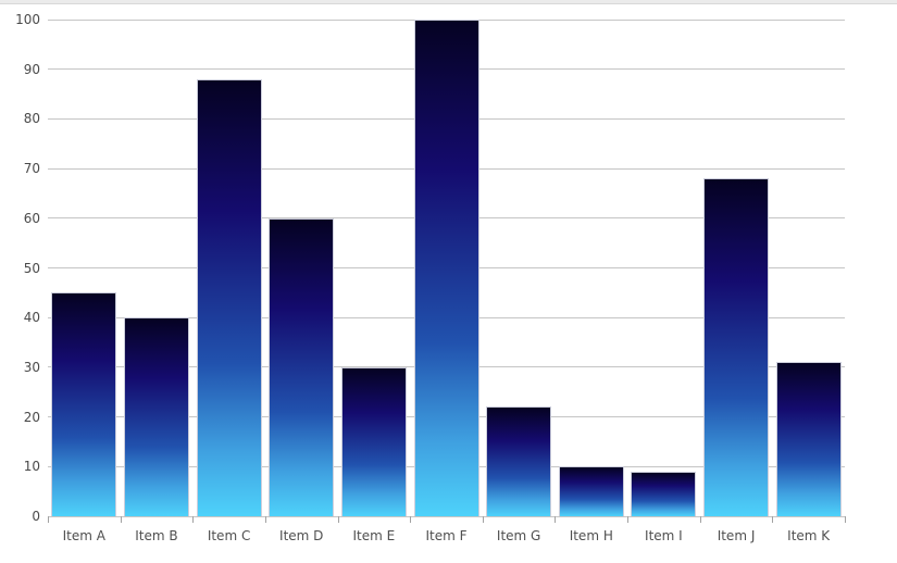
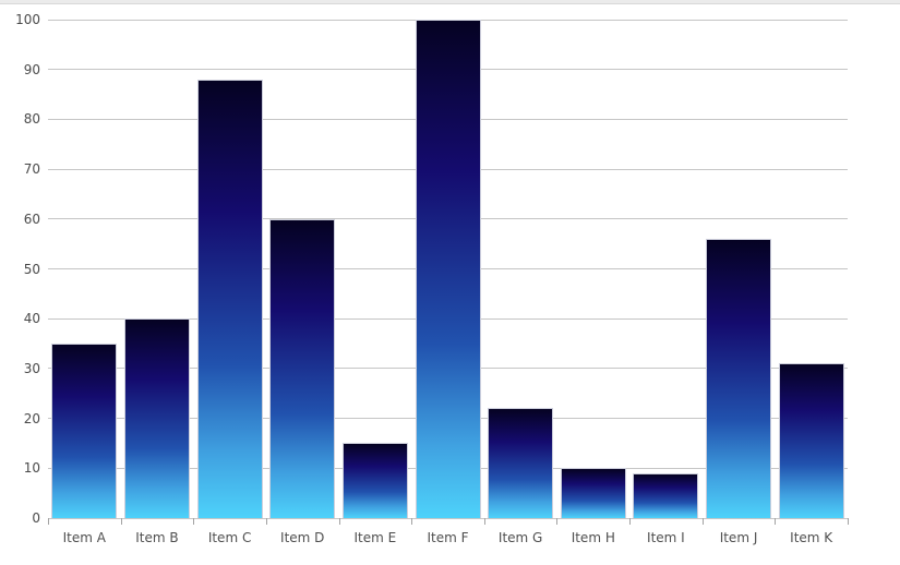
Item A: 45 -> 35
Item E: 30 -> 15
Item J: 68 -> 56
